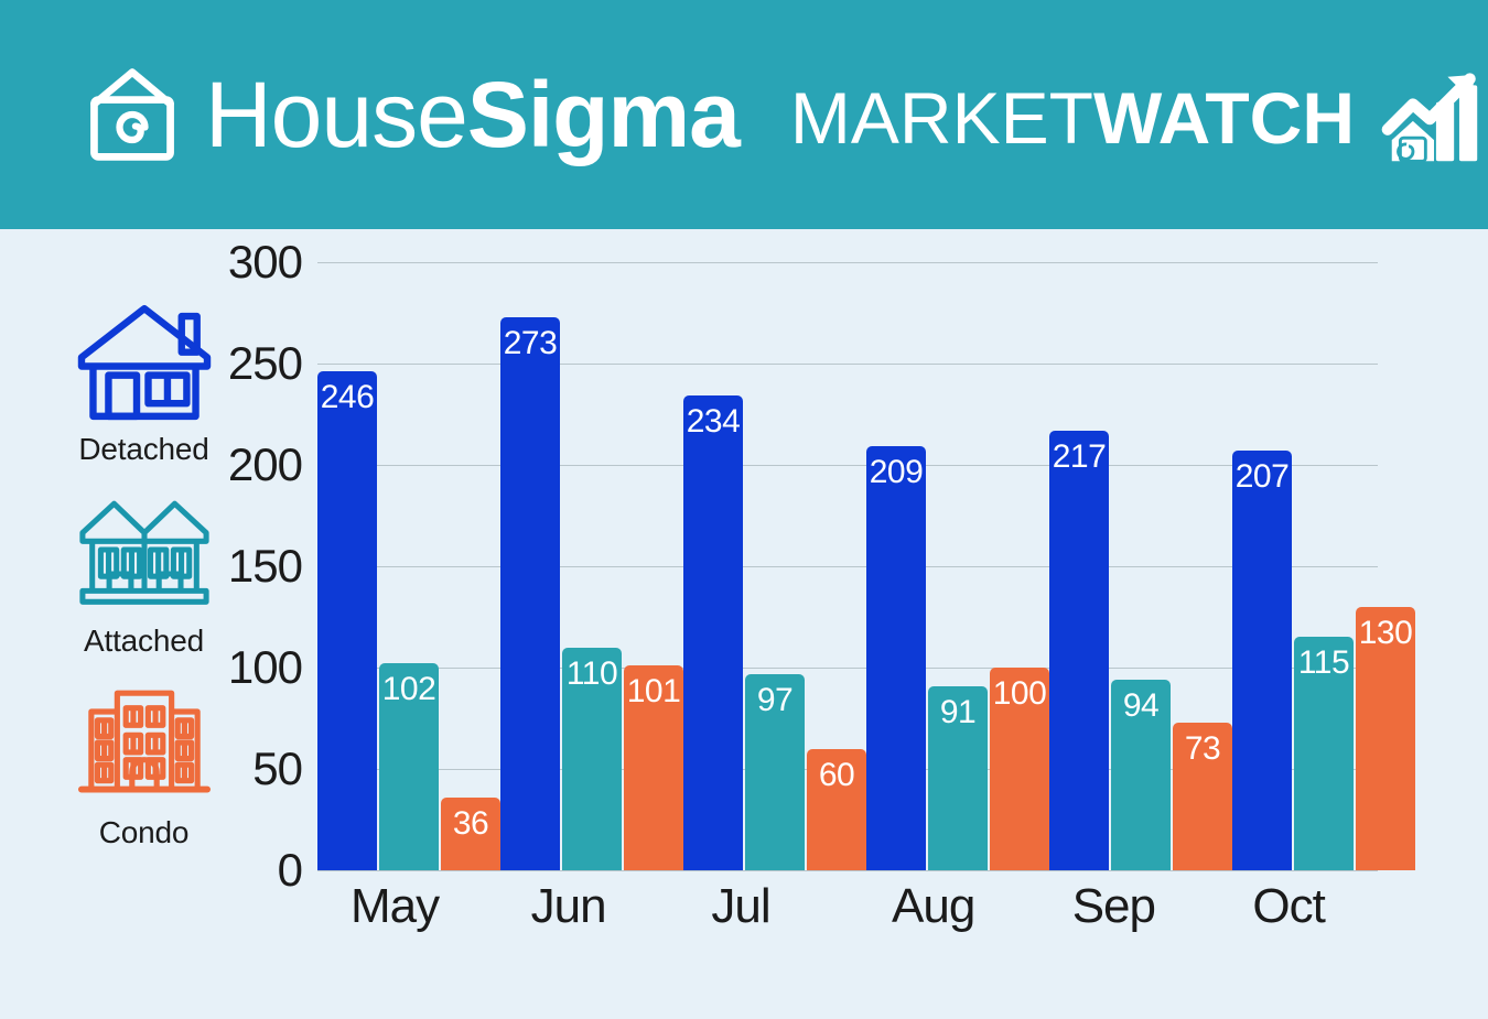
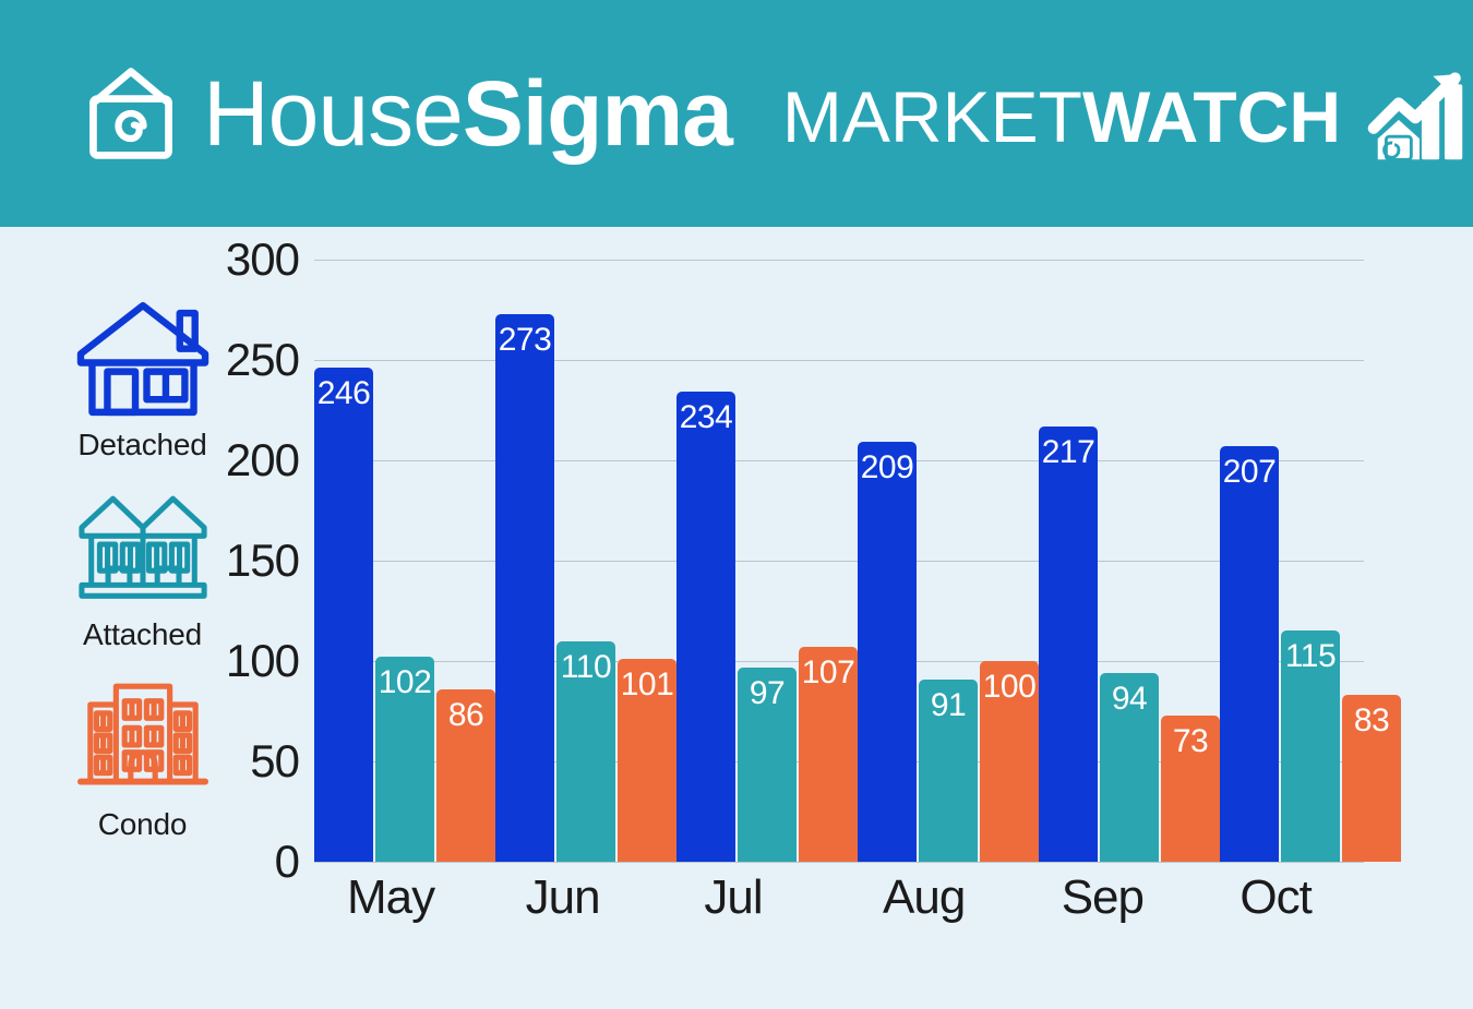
Condo/May: 36 -> 86
Condo/Jul: 60 -> 107
Condo/Oct: 130 -> 83
